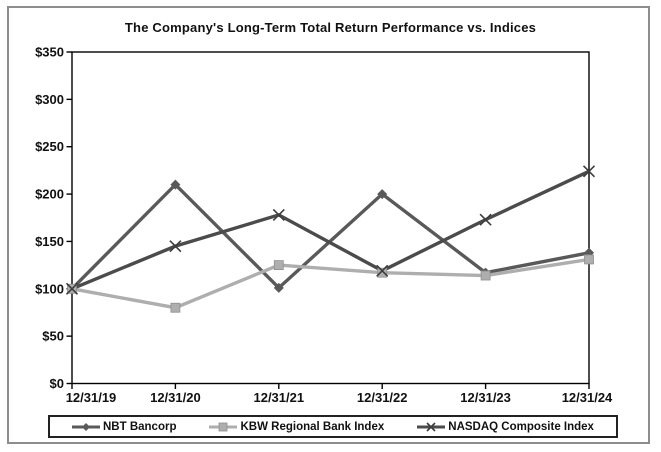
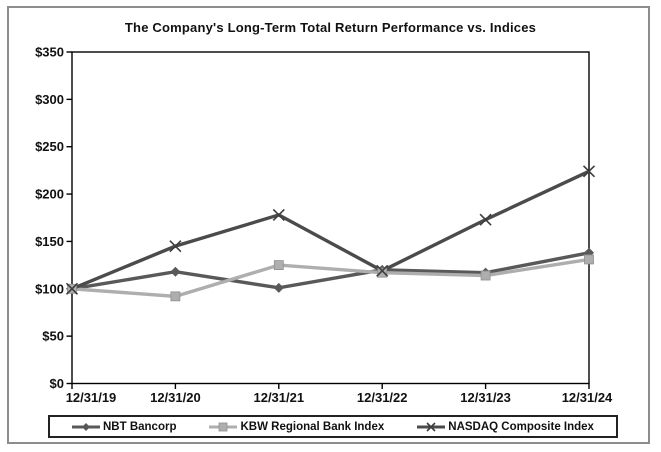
NBT Bancorp/12/31/20: $210 -> $120
KBW Regional Bank Index/12/31/20: $80 -> $90
NBT Bancorp/12/31/22: $200 -> $120
